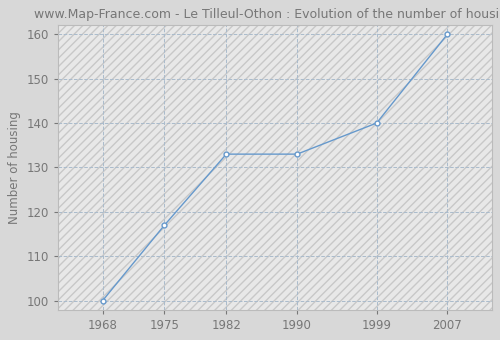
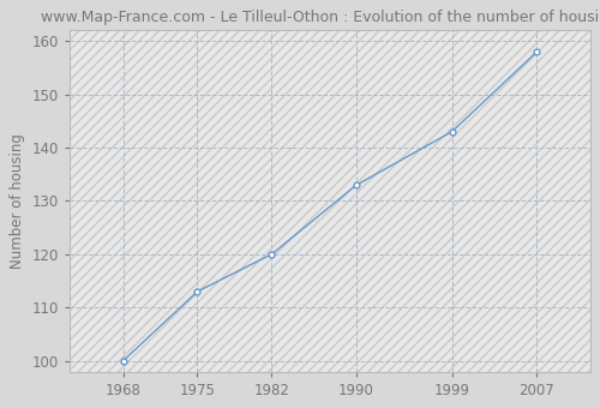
1975: 117 -> 113
1982: 133 -> 120
1999: 140 -> 143
2007: 160 -> 158
